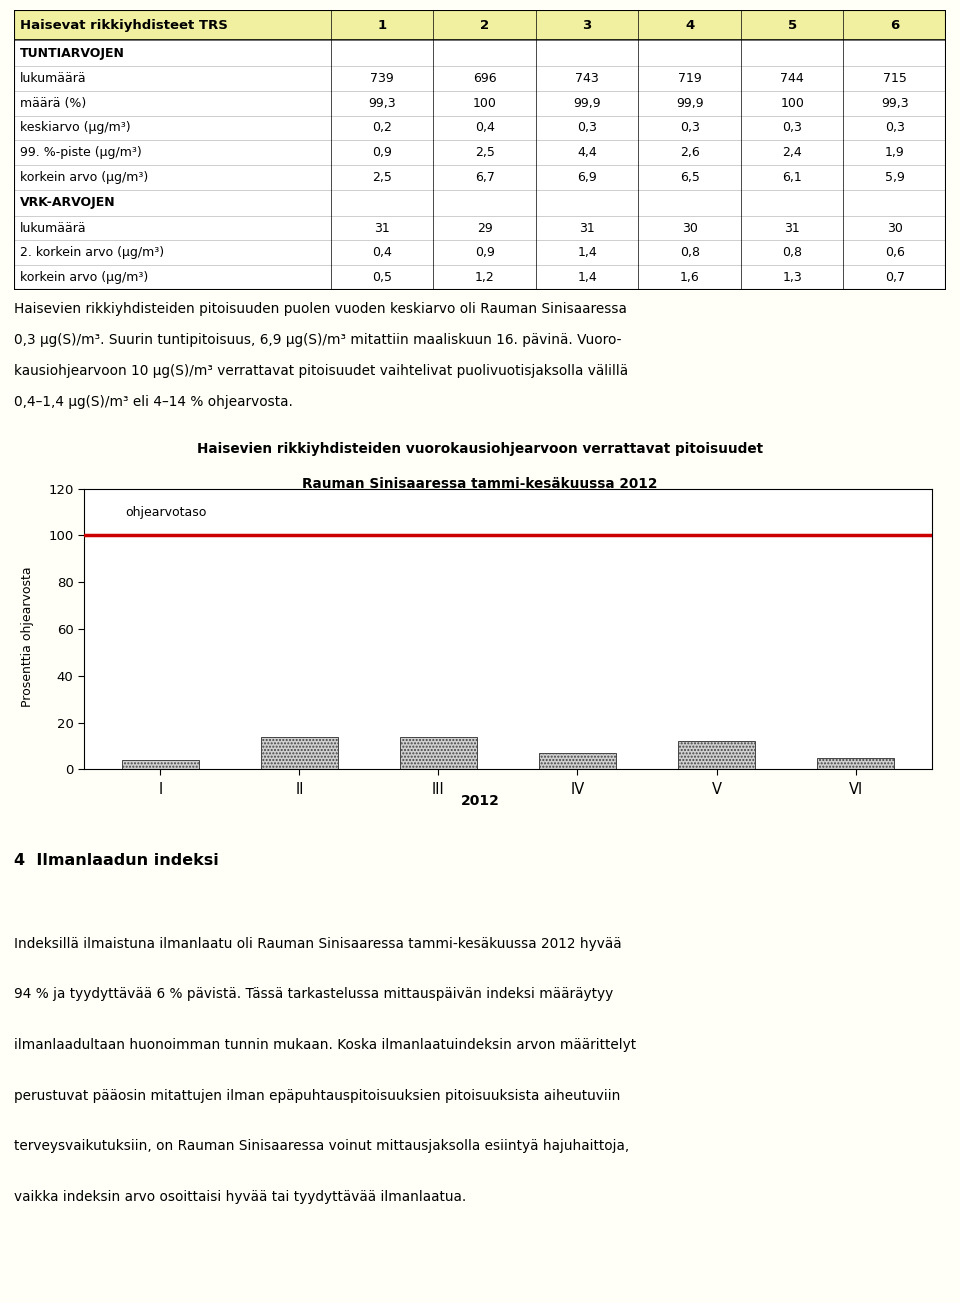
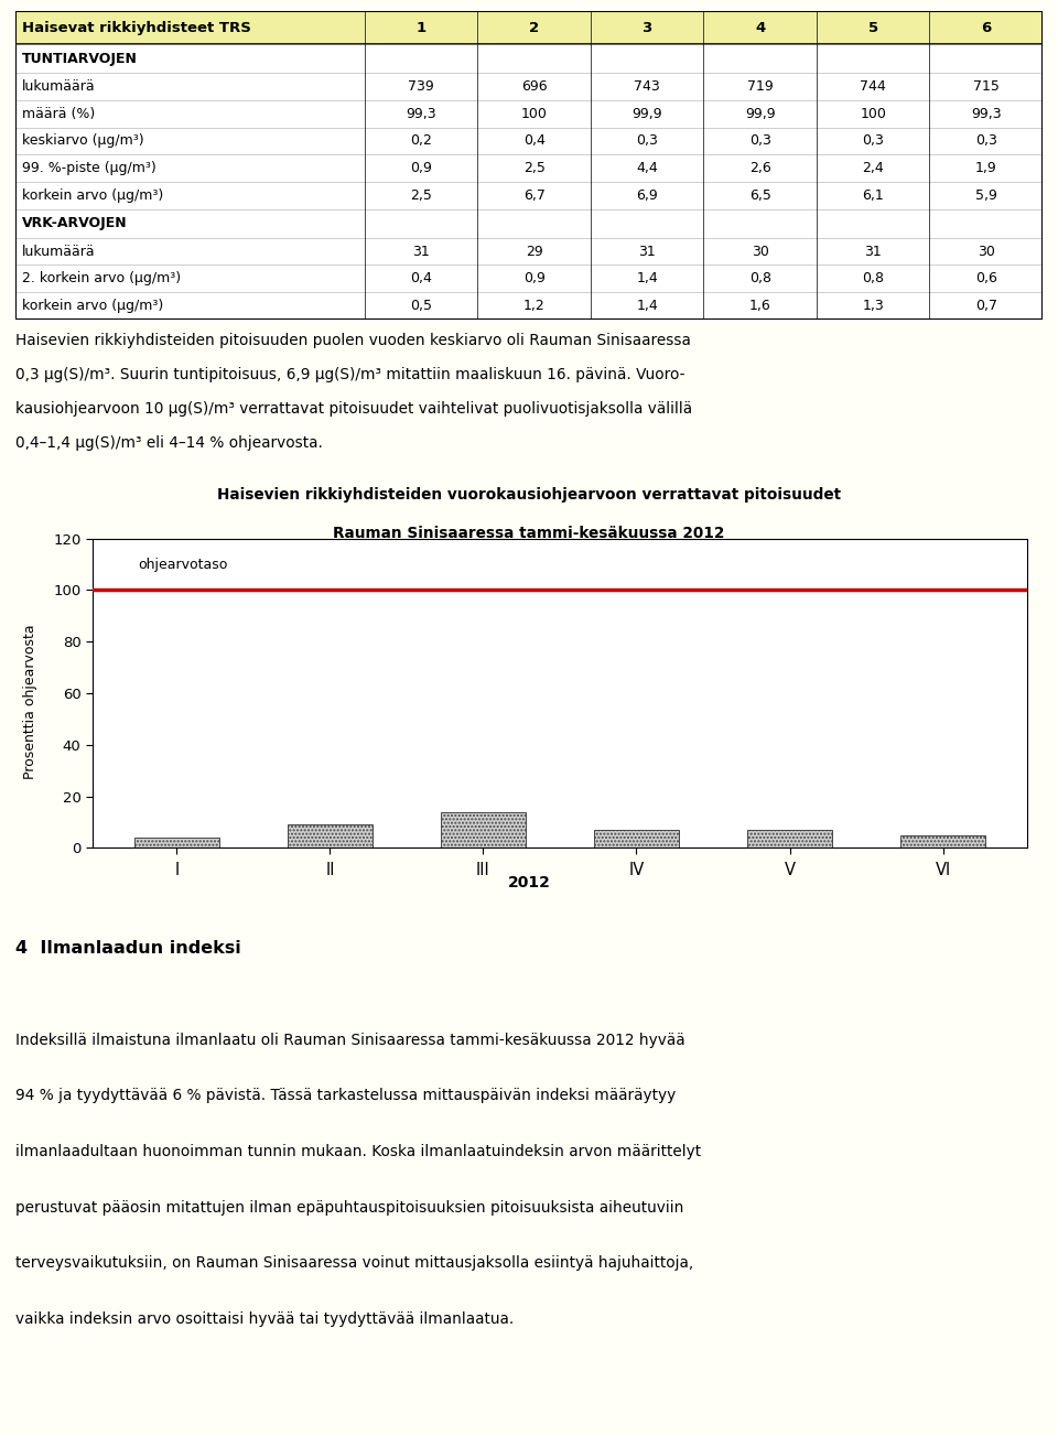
II: 14 -> 9
V: 12 -> 7
